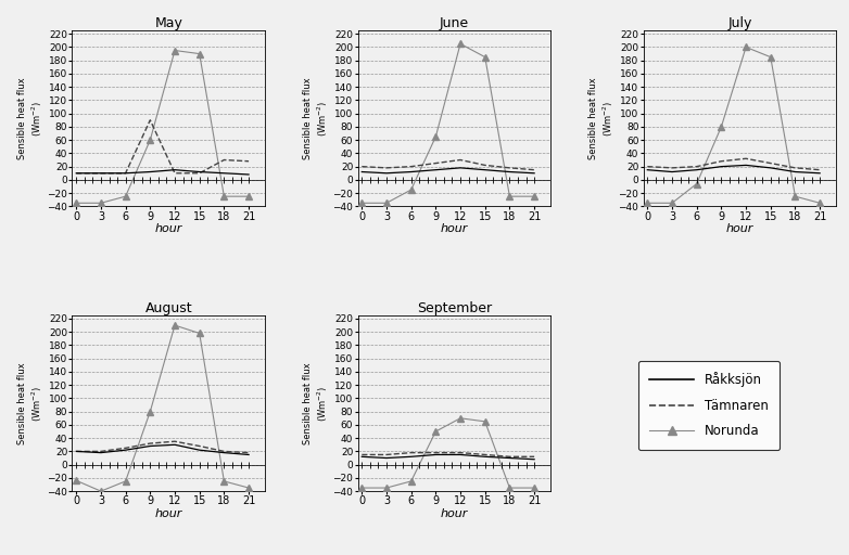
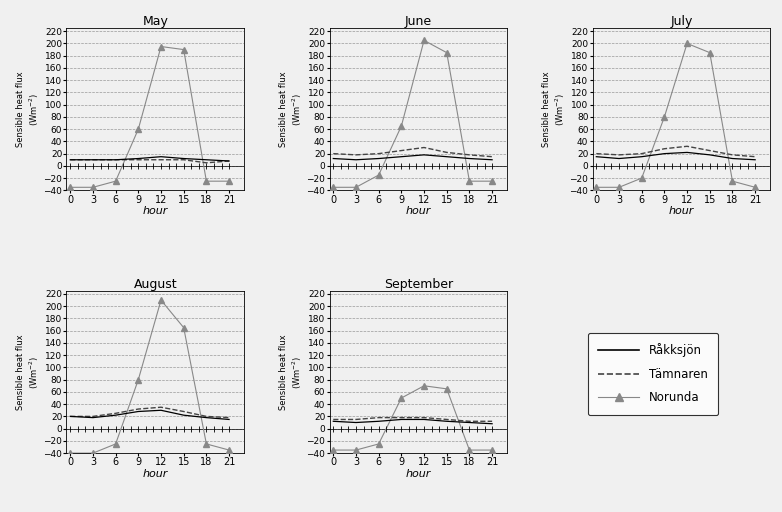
May/Tämnaren/9: 90 -> 10
May/Tämnaren/18: 30 -> 5
May/Tämnaren/21: 28 -> 8
July/Norunda/6: -6 -> -20
August/Norunda/0: -24 -> -40
August/Norunda/15: 198 -> 165
